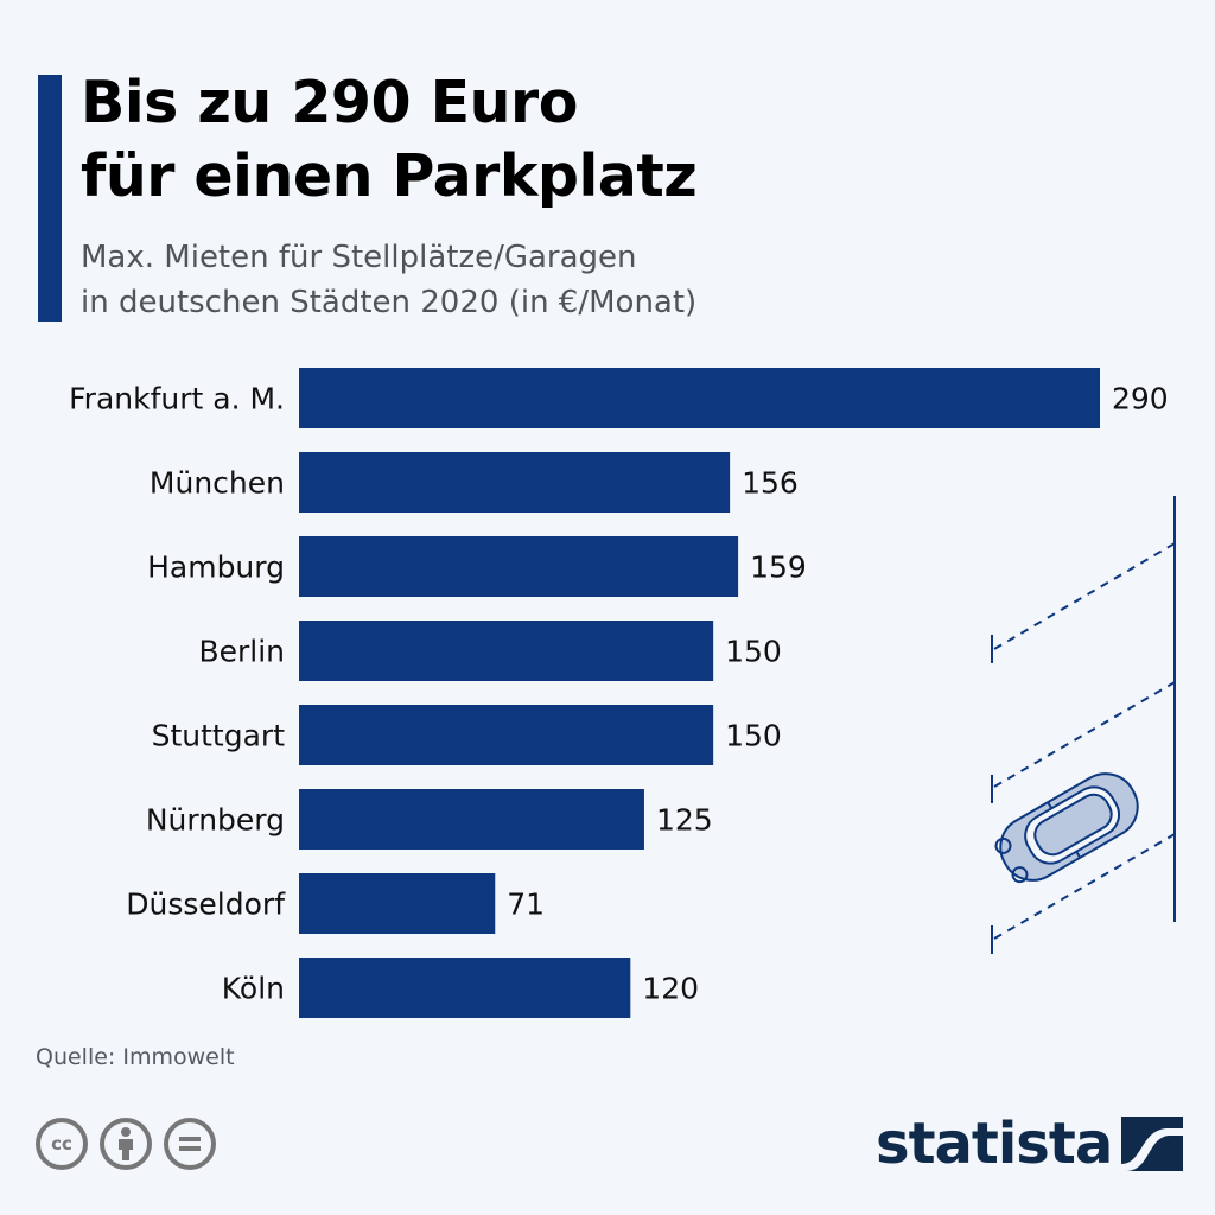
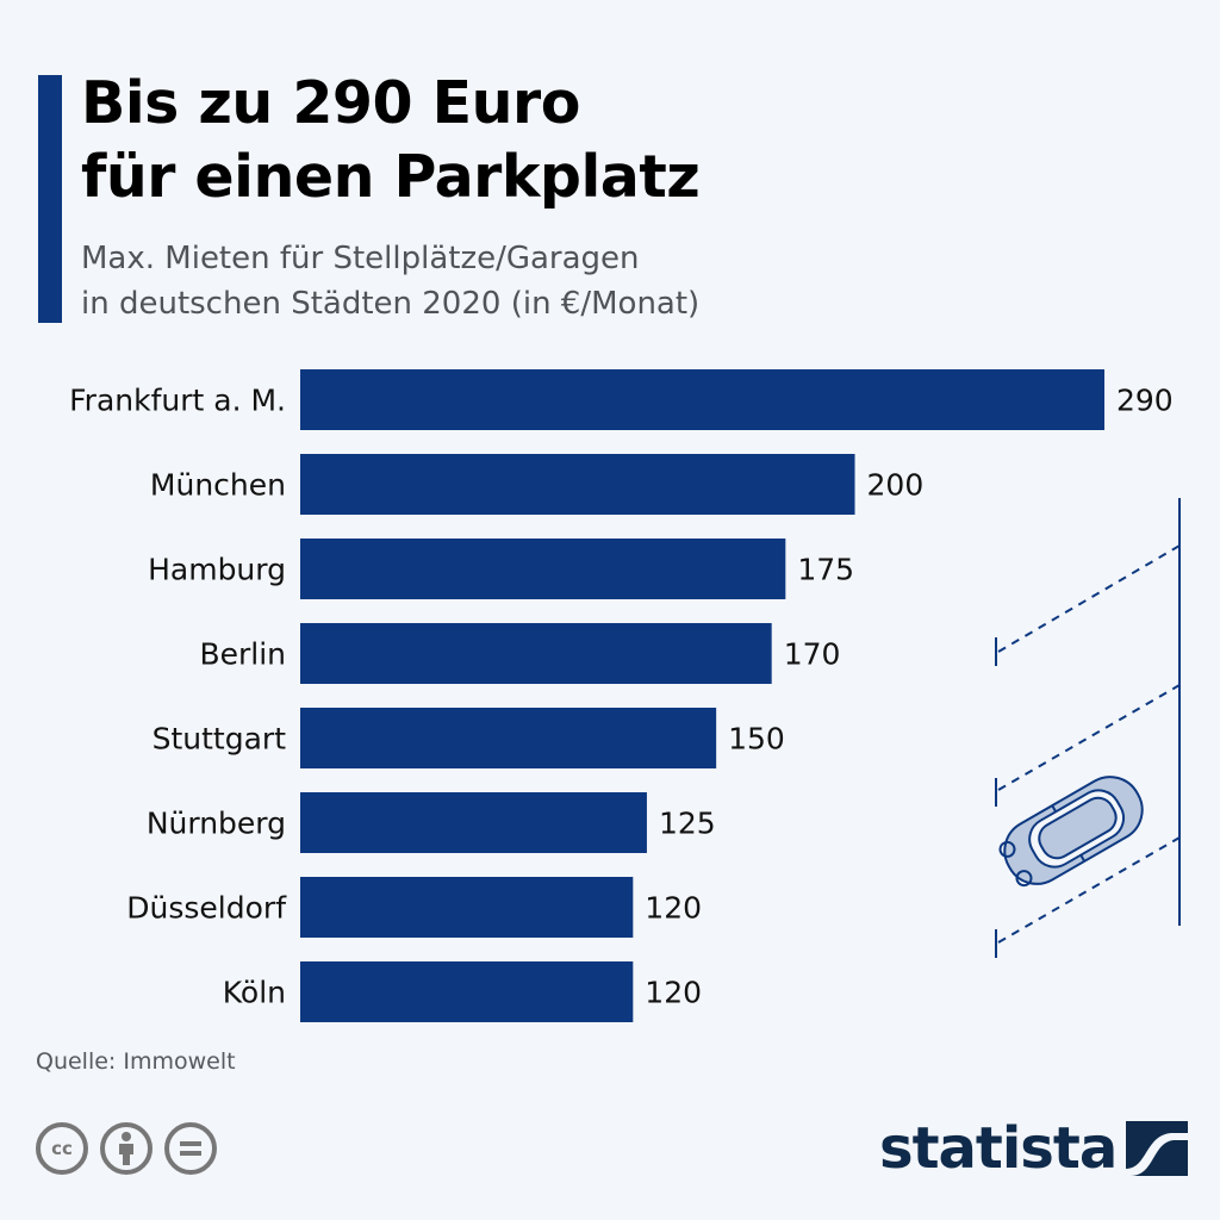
München: 156 -> 200
Hamburg: 159 -> 175
Berlin: 150 -> 170
Düsseldorf: 71 -> 120
